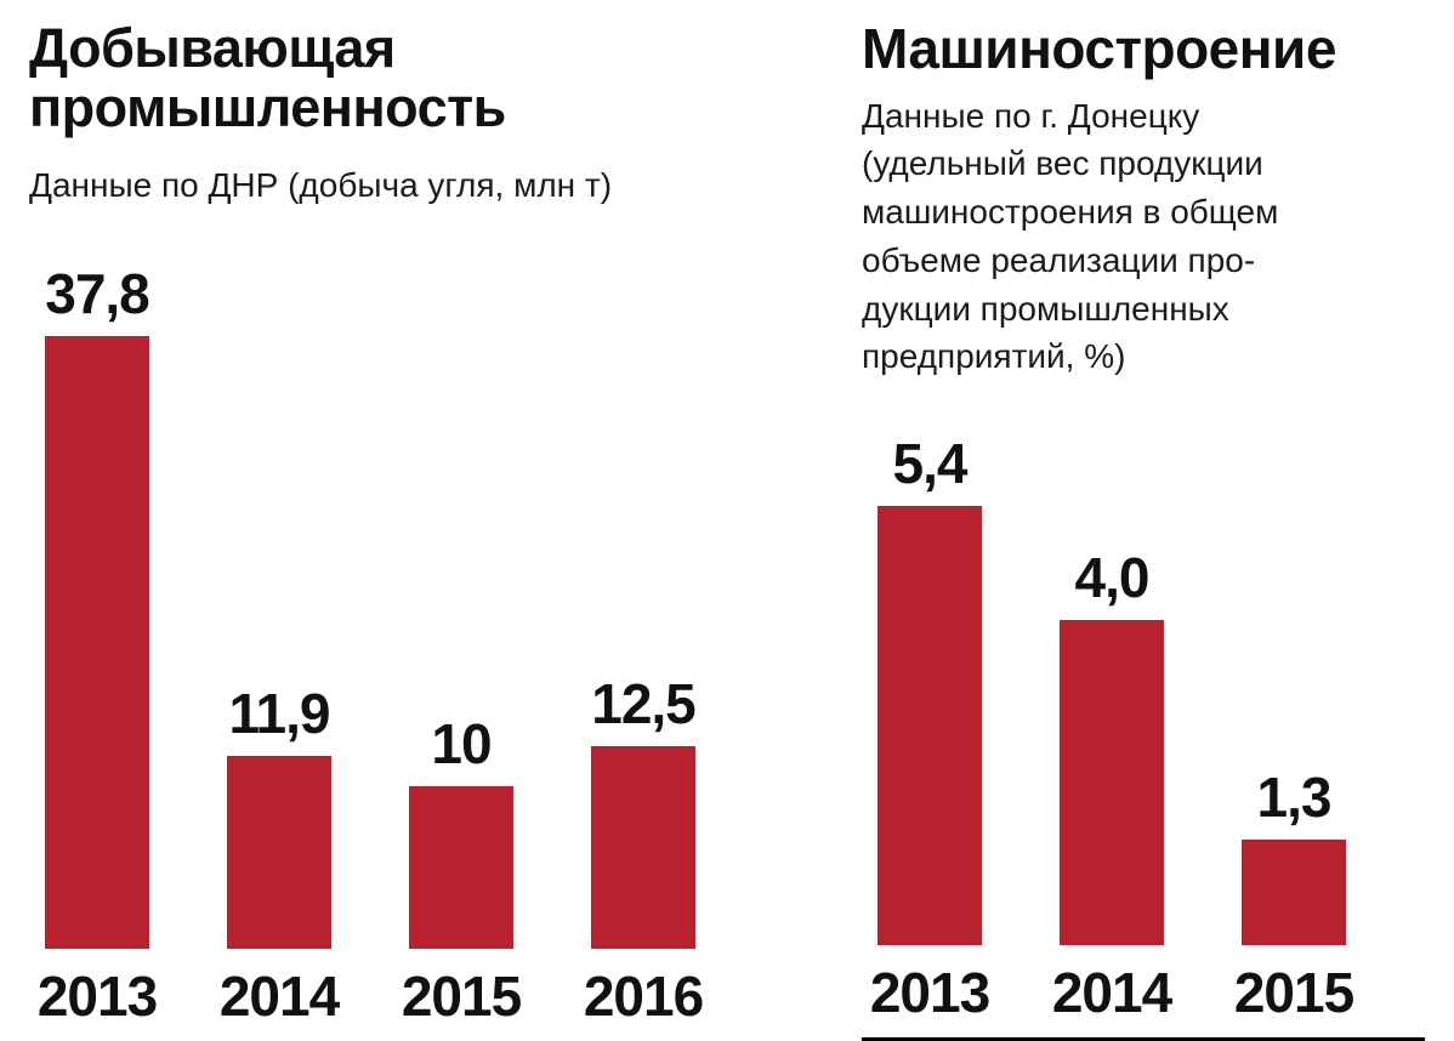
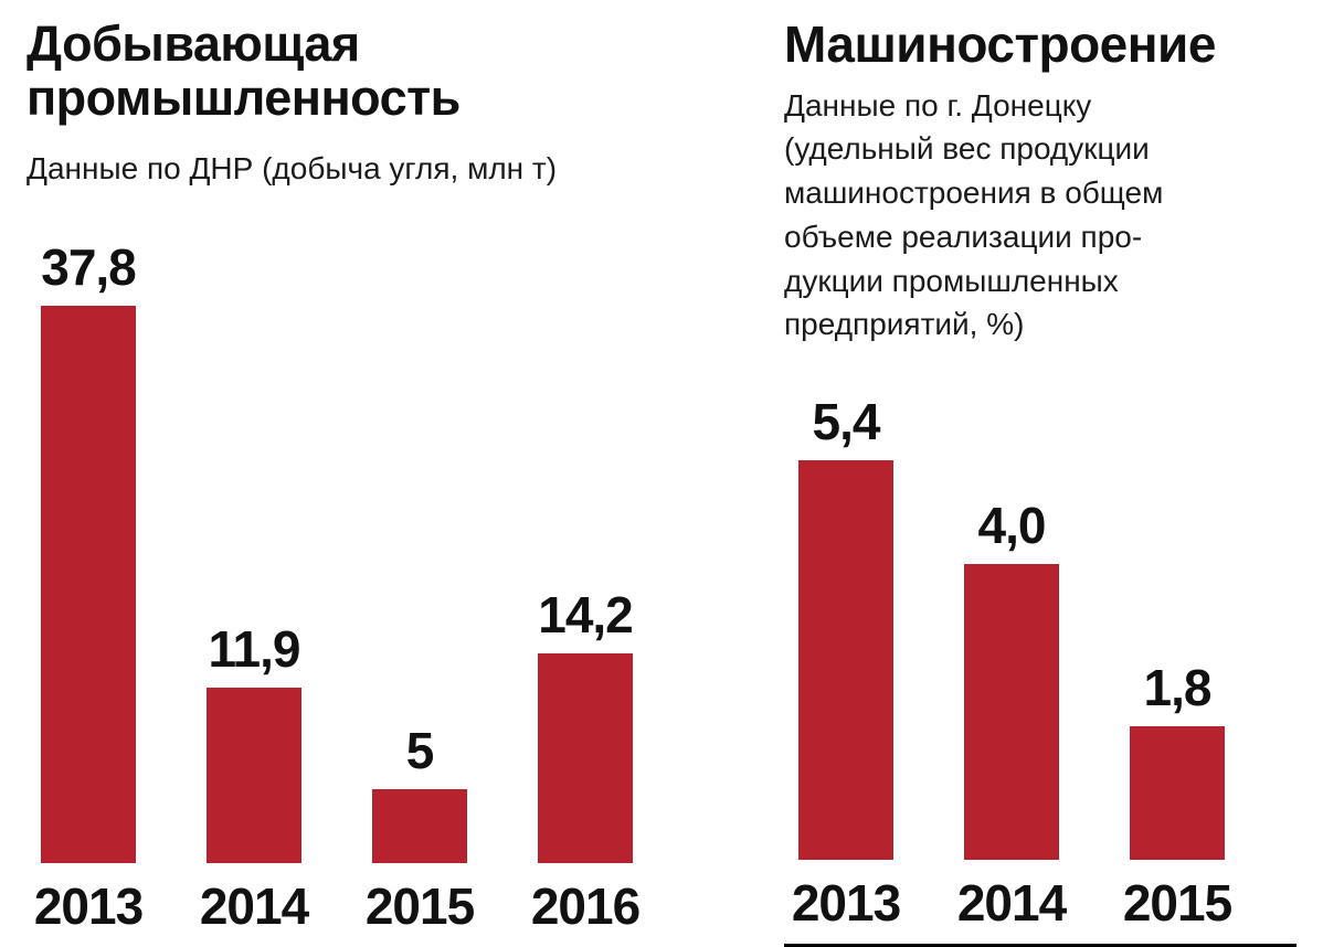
Добывающая промышленность/2015: 10 -> 5
Добывающая промышленность/2016: 12,5 -> 14,2
Машиностроение/2015: 1,3 -> 1,8
